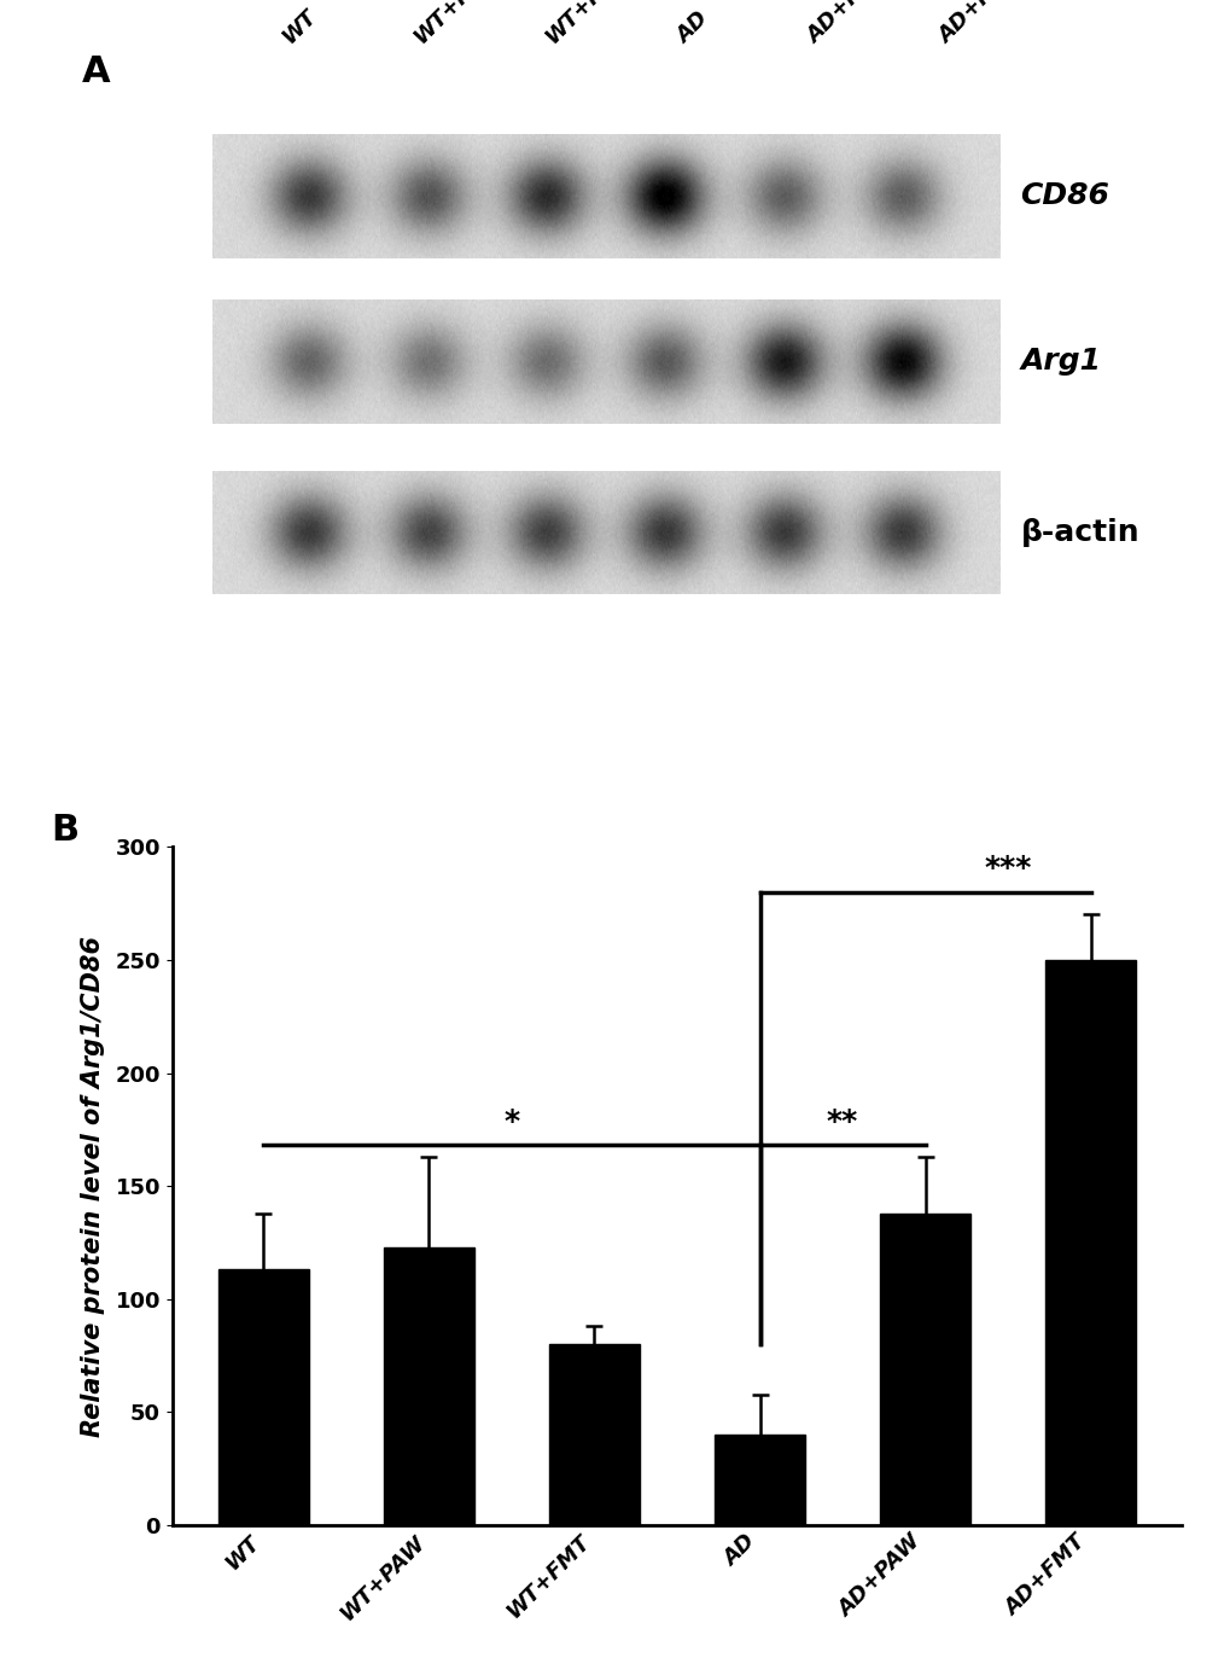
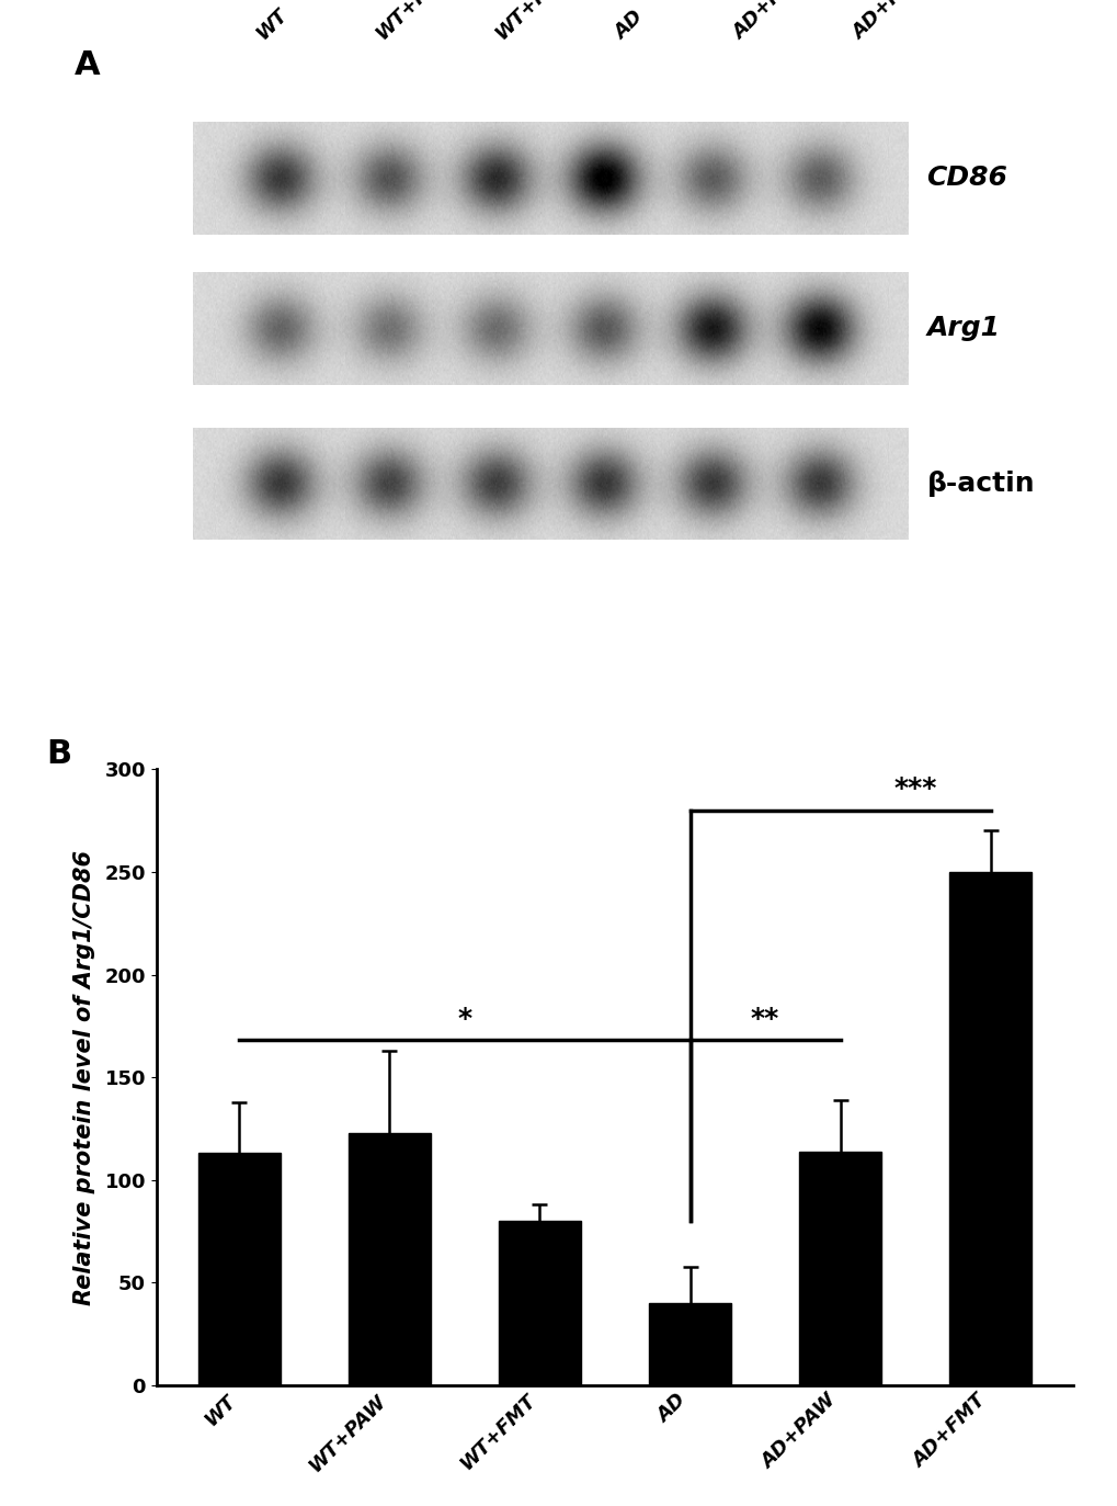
AD+PAW: 138 -> 114
